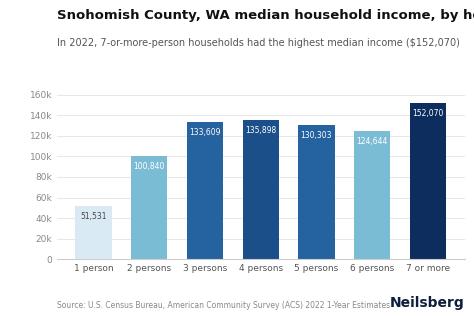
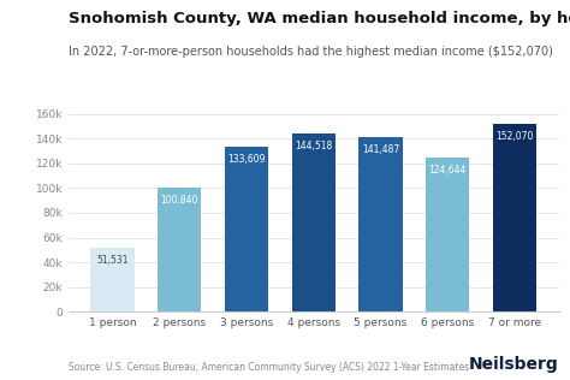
4 persons: 135,898 -> 144,518
5 persons: 130,303 -> 141,487
